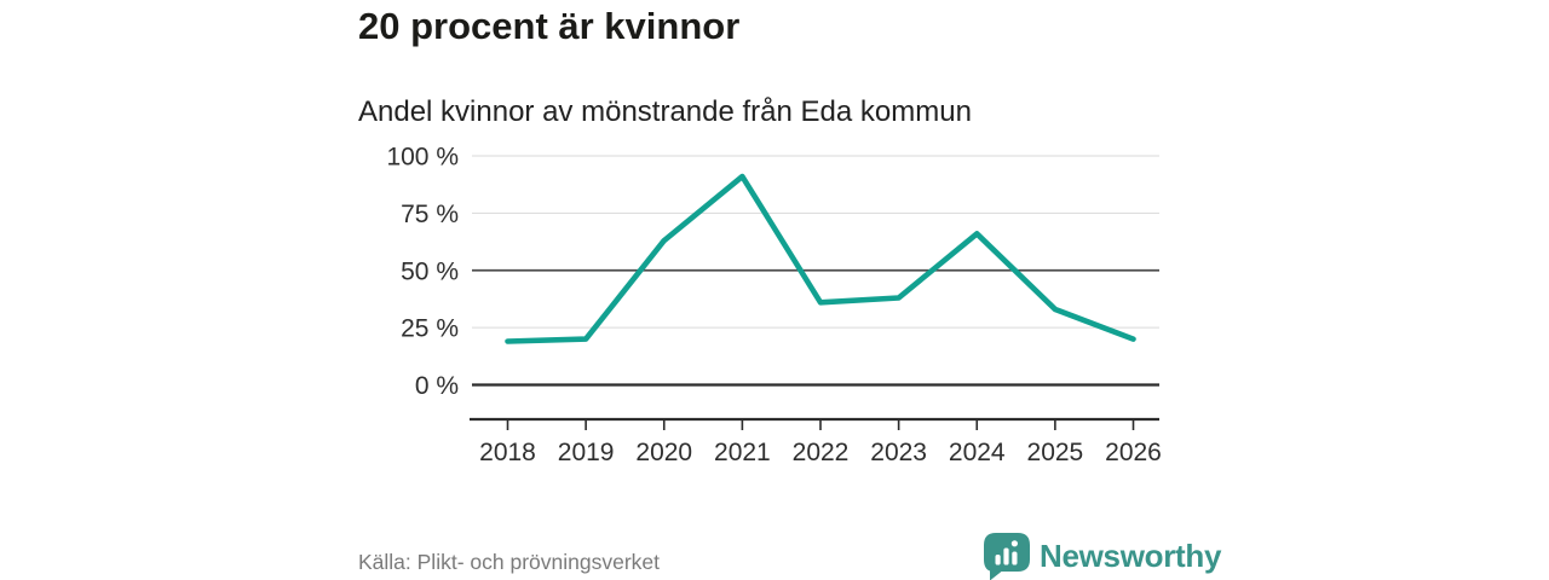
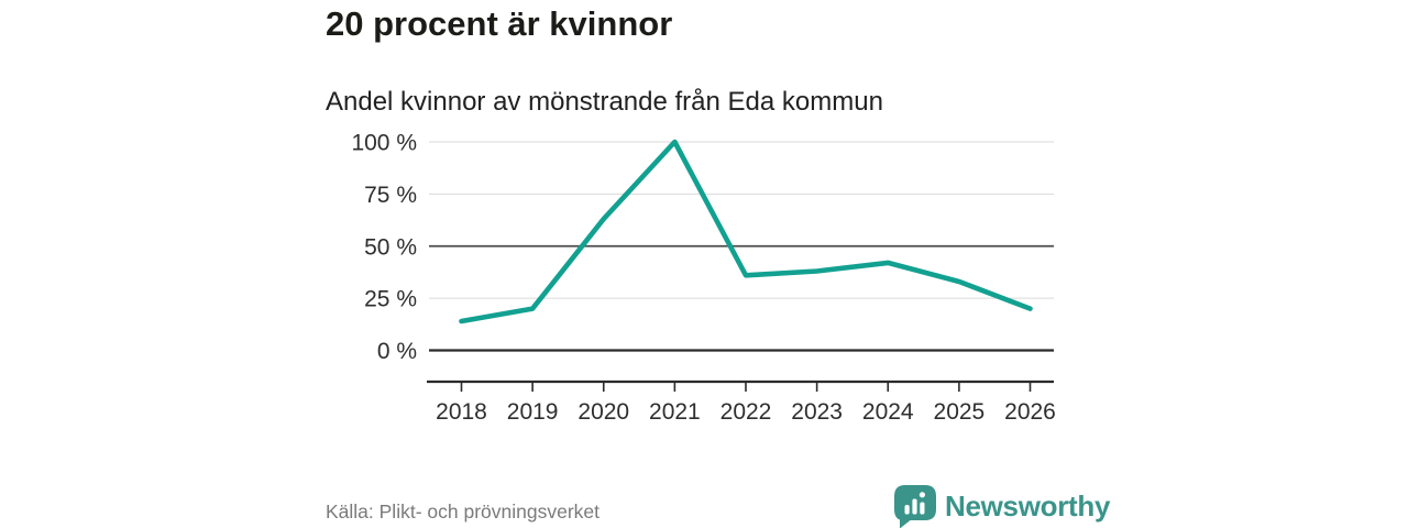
2018: 19% -> 14%
2021: 91% -> 100%
2024: 66% -> 42%
